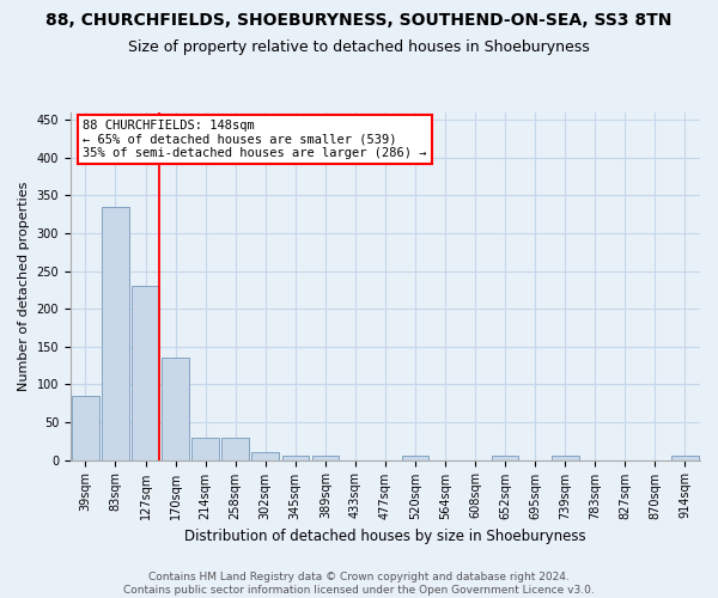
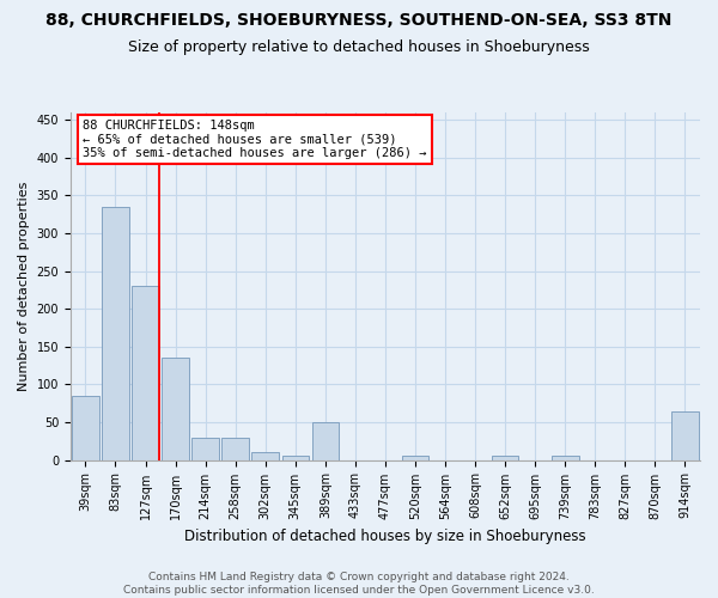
389sqm: 5 -> 50
914sqm: 5 -> 64
